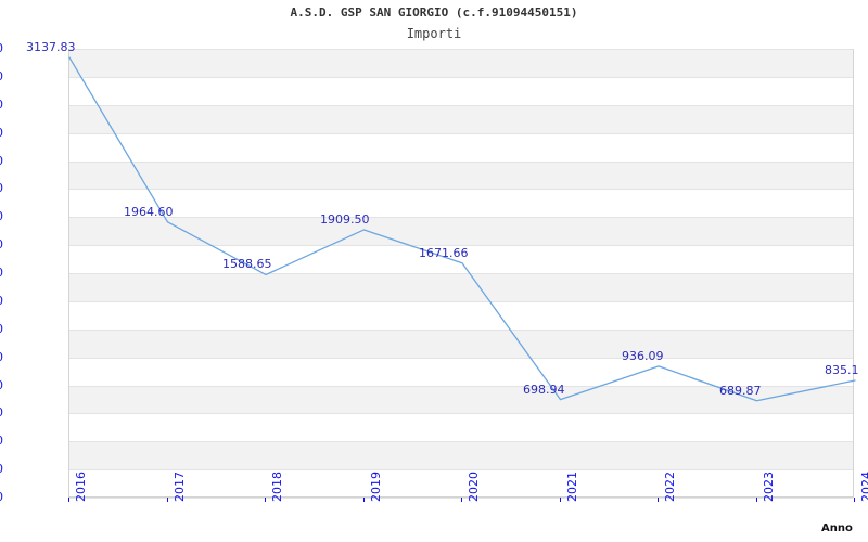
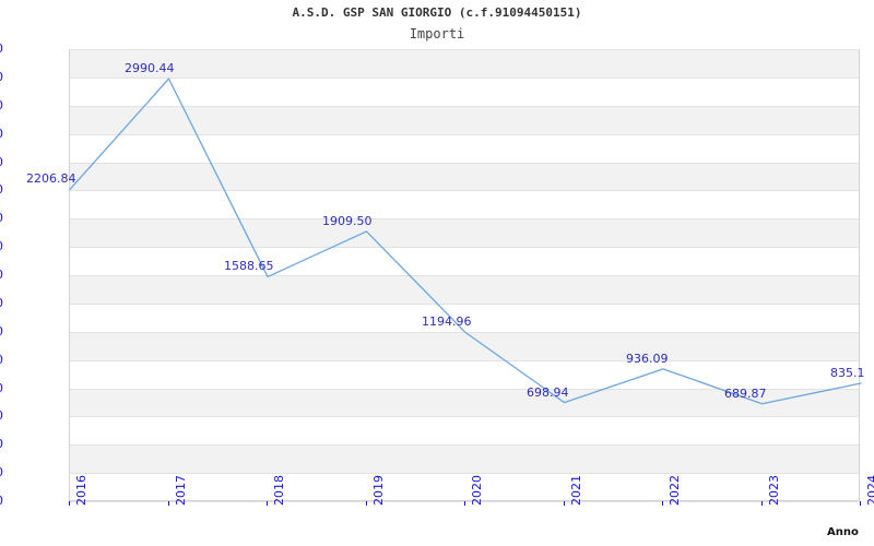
2016: 3137.83 -> 2206.84
2017: 1964.60 -> 2990.44
2020: 1671.66 -> 1194.96
